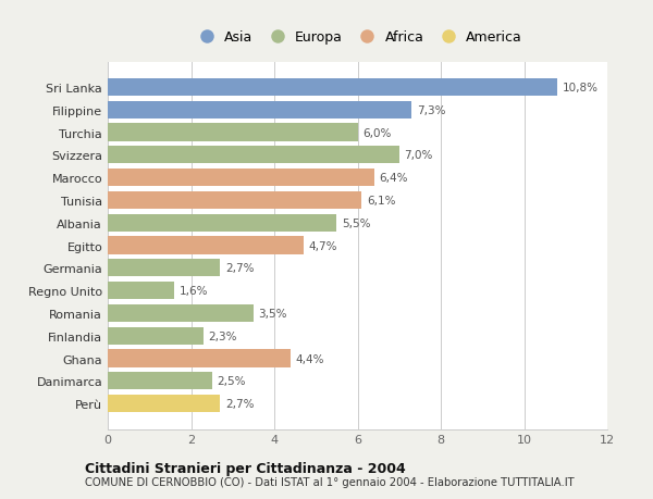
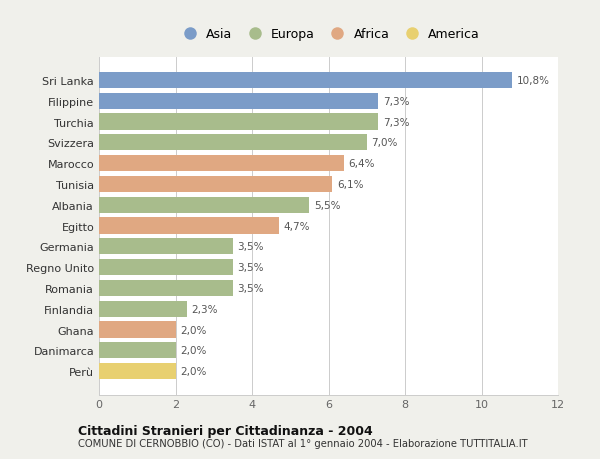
Turchia: 6,0% -> 7,3%
Germania: 2,7% -> 3,5%
Regno Unito: 1,6% -> 3,5%
Ghana: 4,4% -> 2,0%
Danimarca: 2,5% -> 2,0%
Perù: 2,7% -> 2,0%
